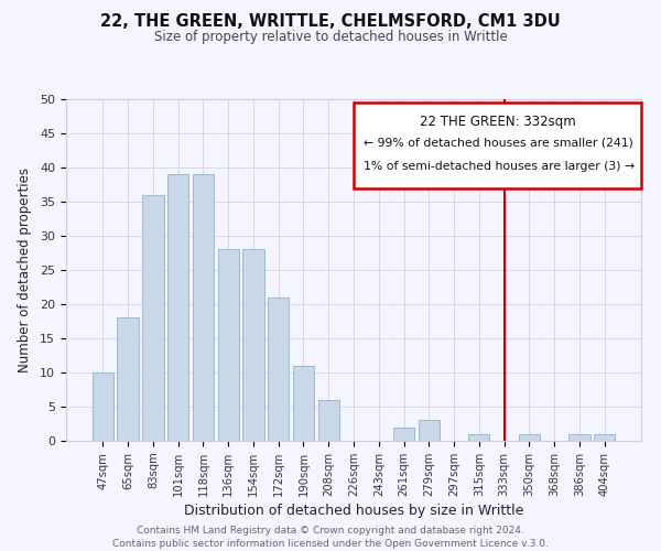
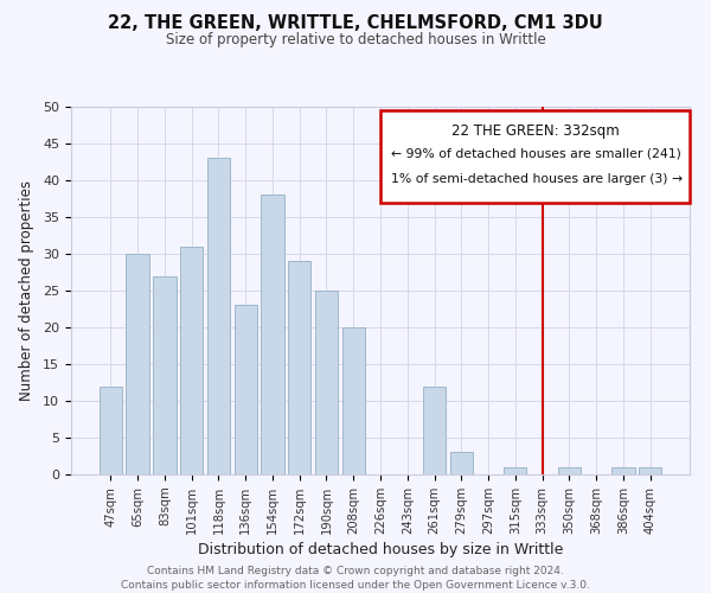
47sqm: 10 -> 12
65sqm: 18 -> 30
83sqm: 36 -> 27
101sqm: 39 -> 31
118sqm: 39 -> 43
136sqm: 28 -> 23
154sqm: 28 -> 38
172sqm: 21 -> 29
190sqm: 11 -> 25
208sqm: 6 -> 20
261sqm: 2 -> 12
